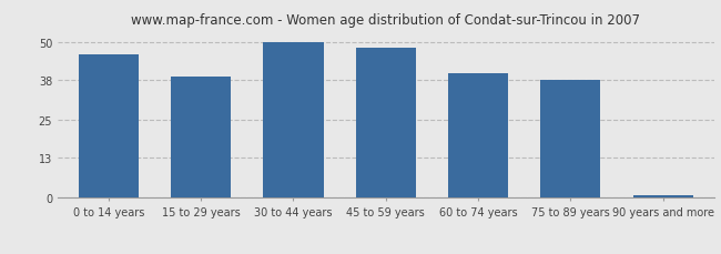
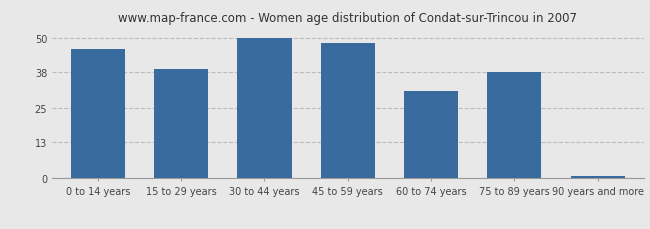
60 to 74 years: 40 -> 31
